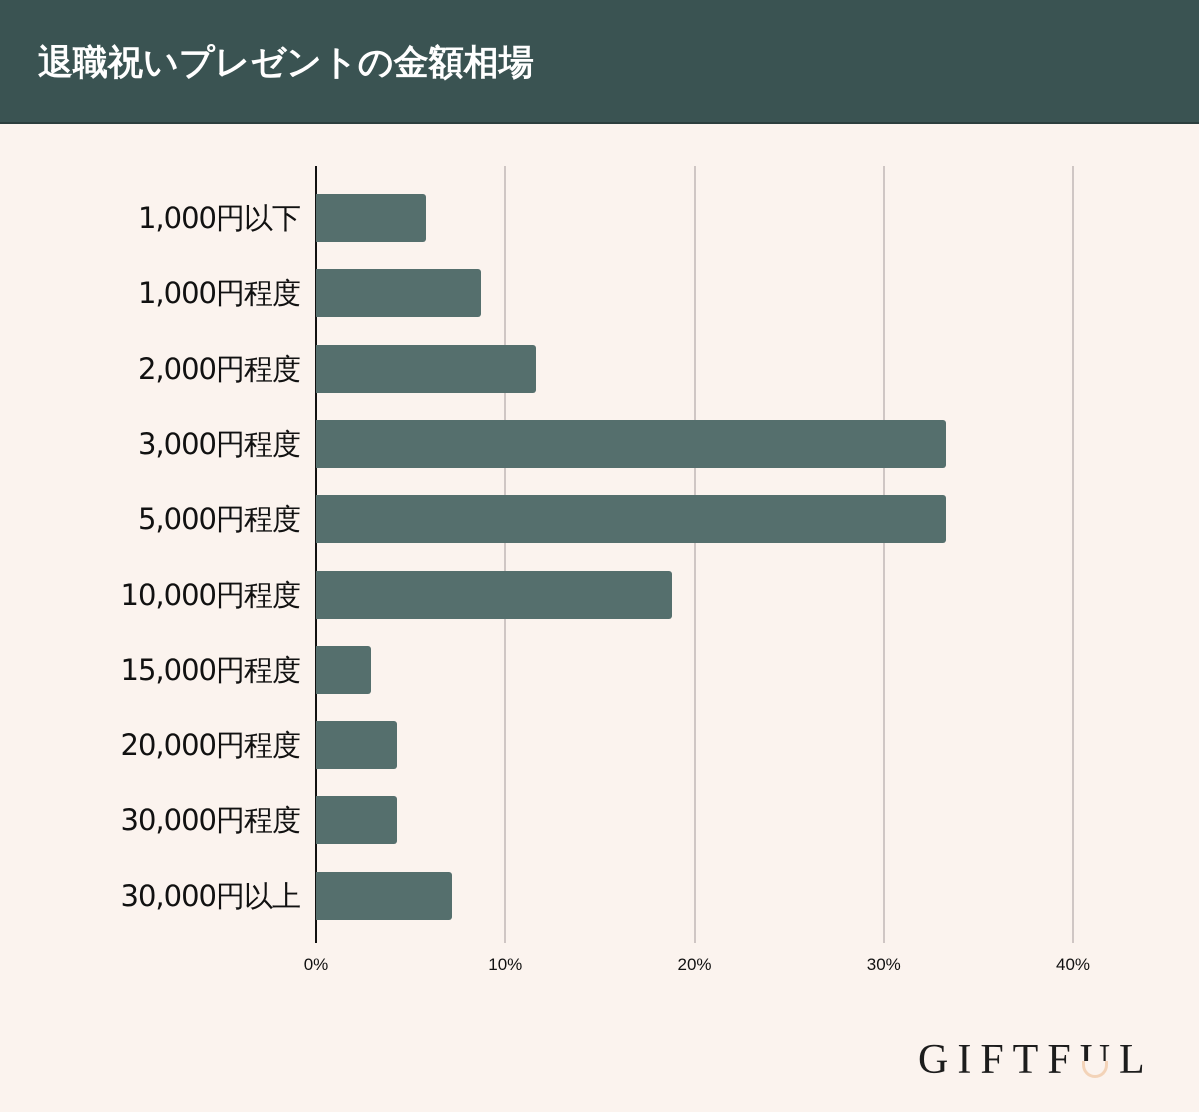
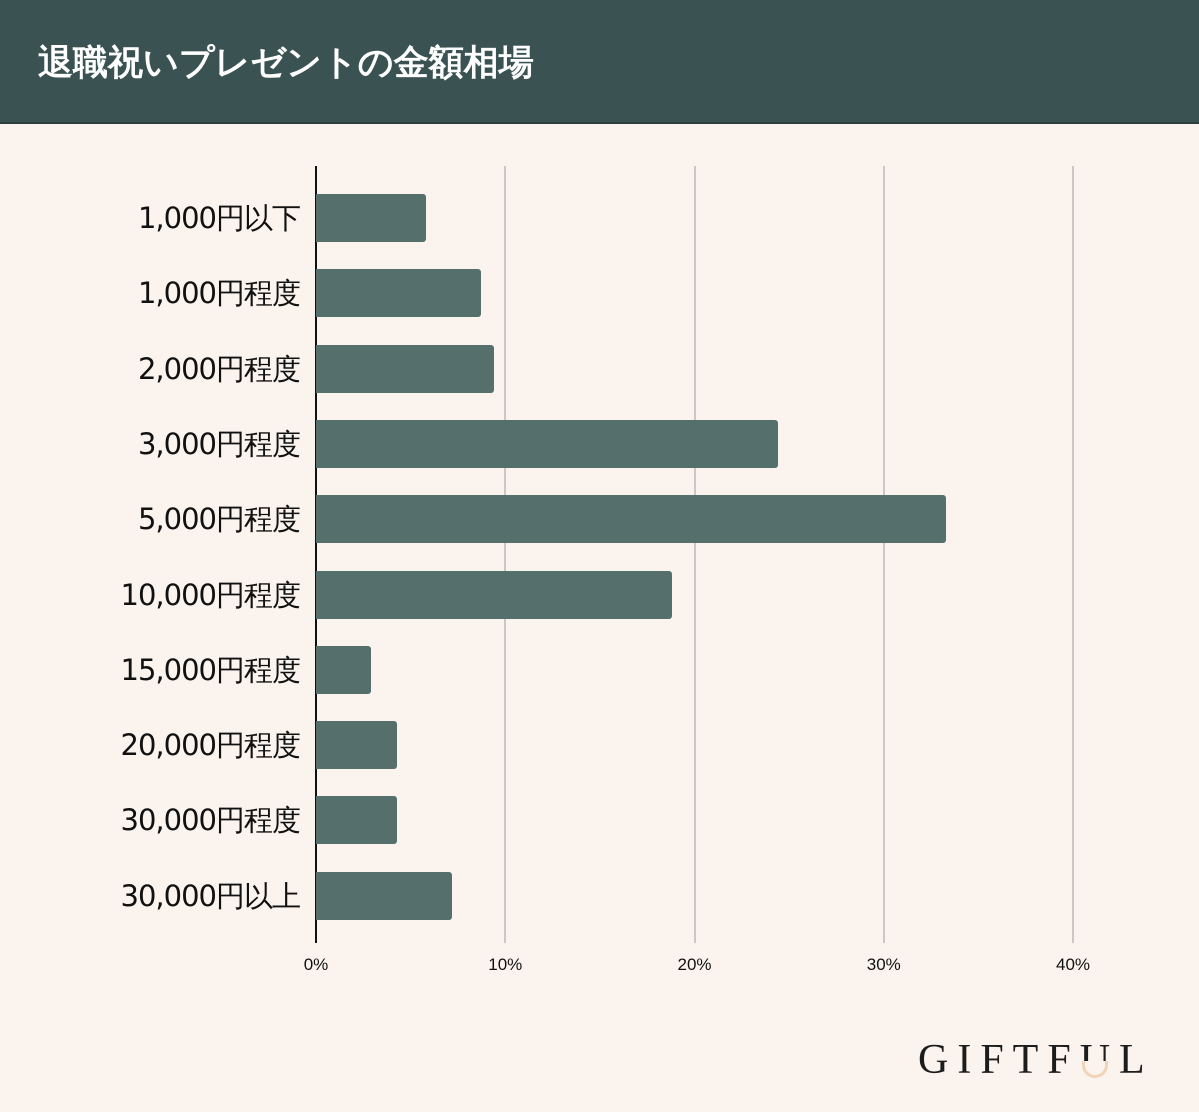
2,000円程度: 11.6% -> 9.4%
3,000円程度: 33.3% -> 24.4%
